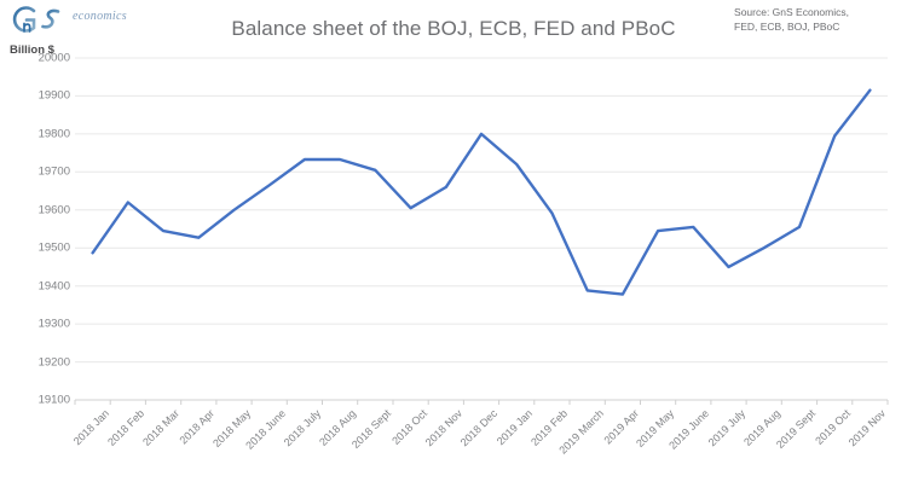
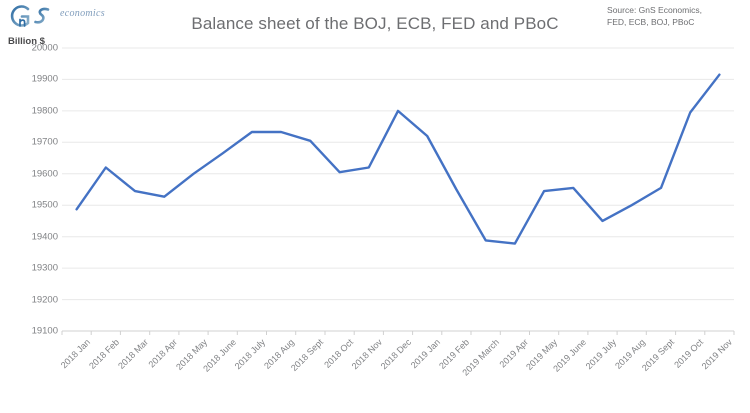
2018 Nov: 19660 -> 19620
2019 Feb: 19590 -> 19550
